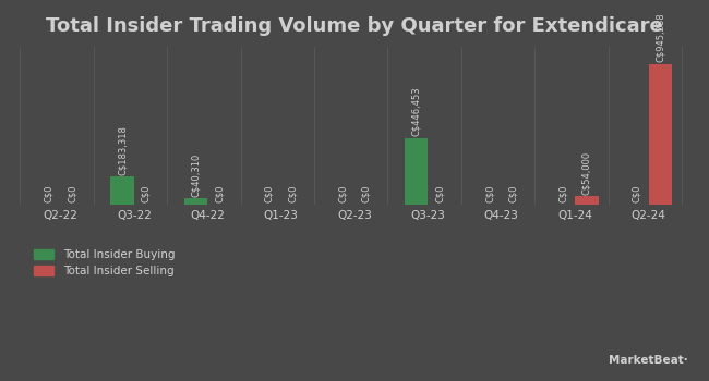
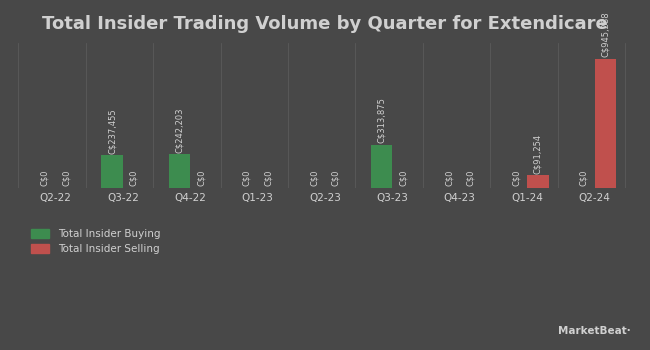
Total Insider Buying/Q3-22: C$183,318 -> C$237,455
Total Insider Buying/Q4-22: C$40,310 -> C$242,203
Total Insider Buying/Q3-23: C$446,453 -> C$313,875
Total Insider Selling/Q1-24: C$54,000 -> C$91,254
